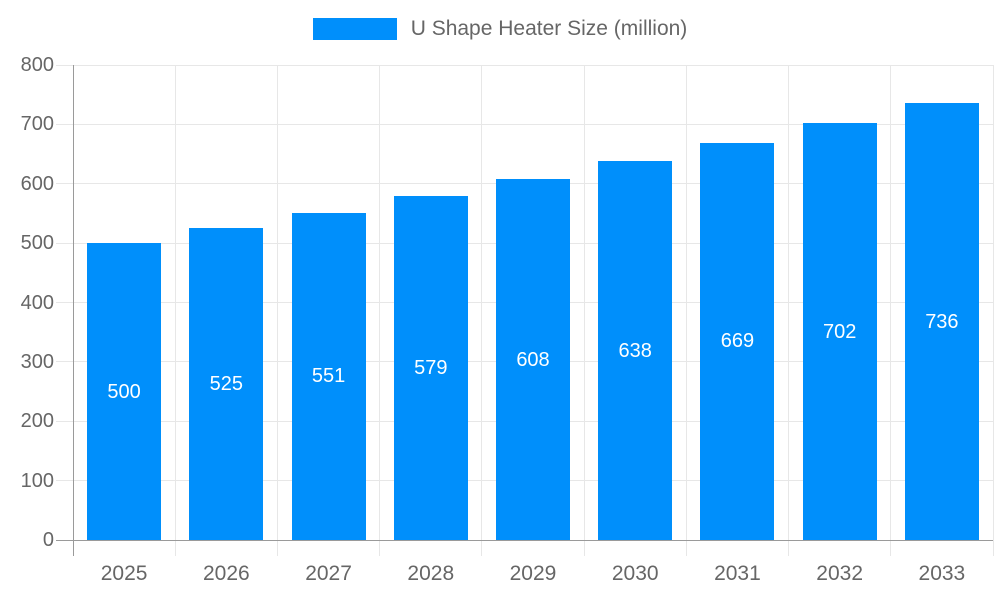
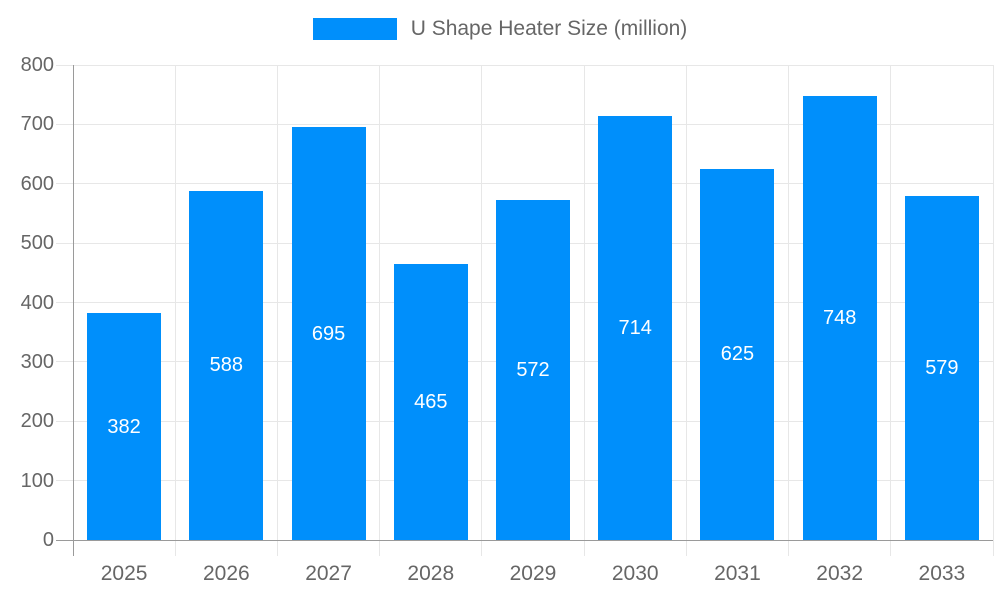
2025: 500 -> 382
2026: 525 -> 588
2027: 551 -> 695
2028: 579 -> 465
2029: 608 -> 572
2030: 638 -> 714
2031: 669 -> 625
2032: 702 -> 748
2033: 736 -> 579
